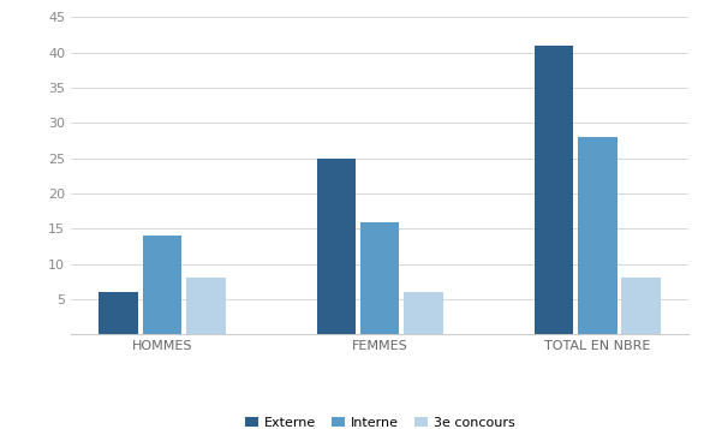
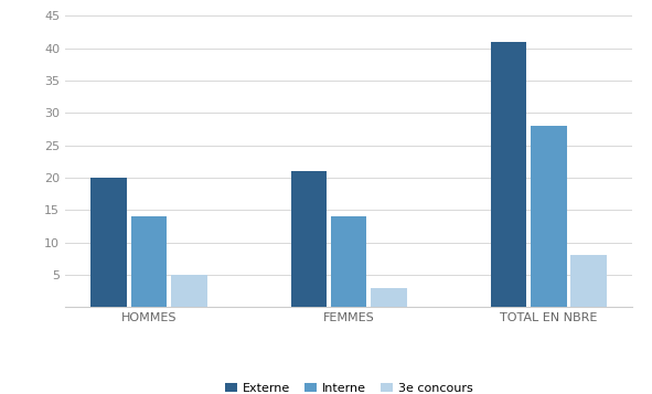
Externe/HOMMES: 6 -> 20
3e concours/HOMMES: 8 -> 5
Externe/FEMMES: 25 -> 21
Interne/FEMMES: 16 -> 14
3e concours/FEMMES: 6 -> 3
